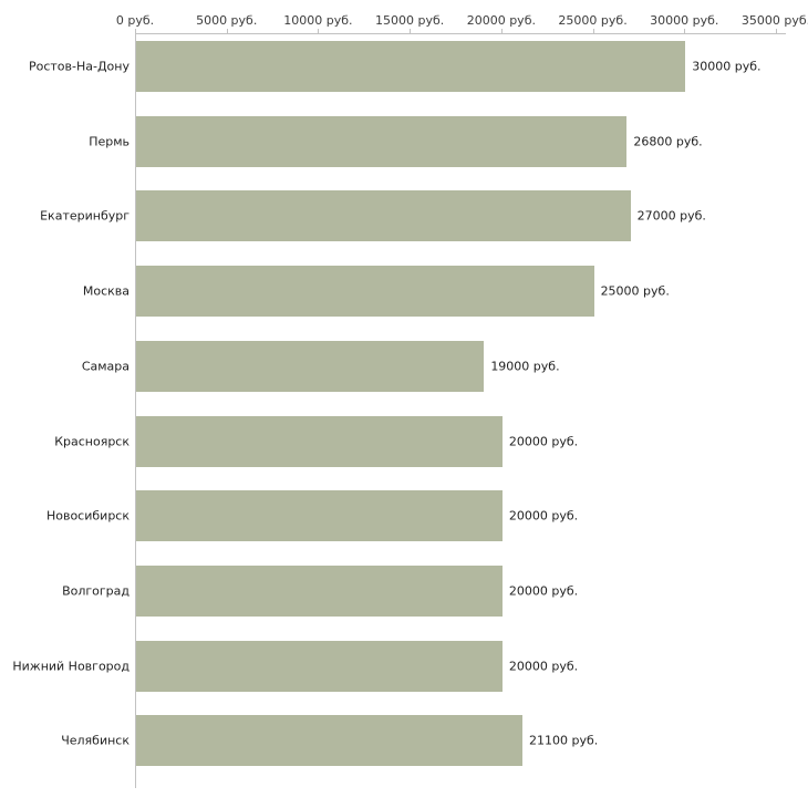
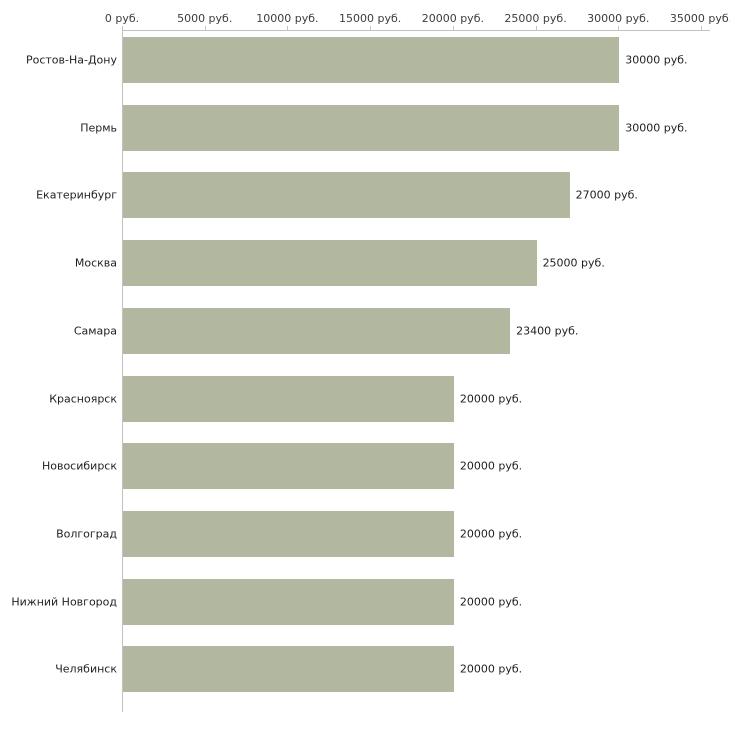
Пермь: 26800 -> 30000
Самара: 19000 -> 23400
Челябинск: 21100 -> 20000
